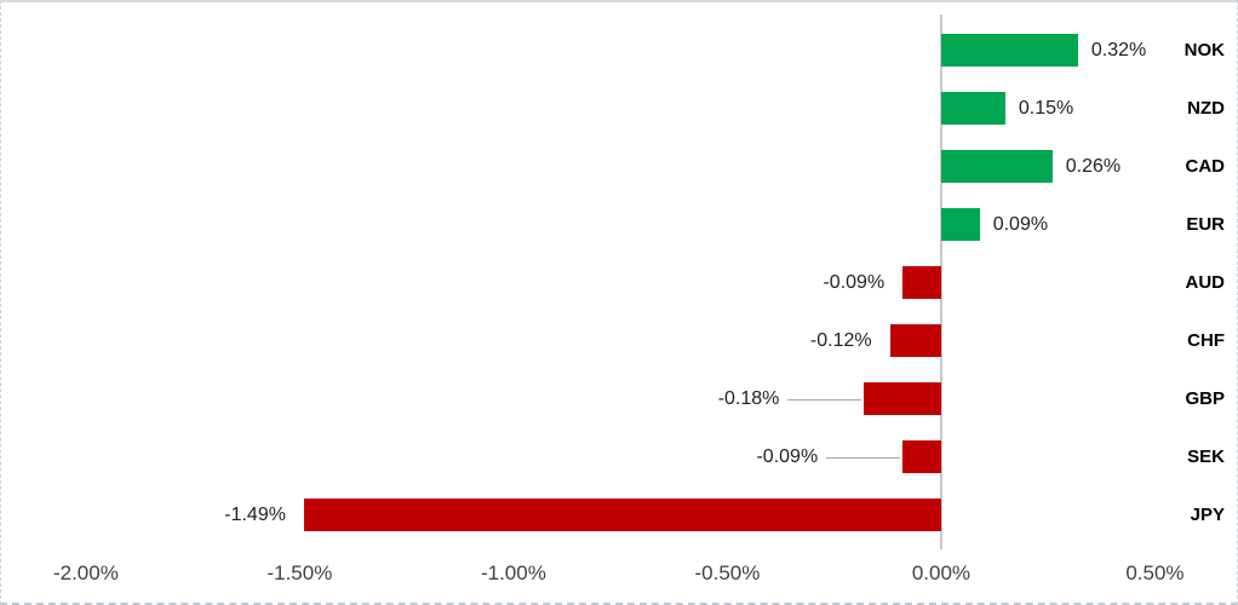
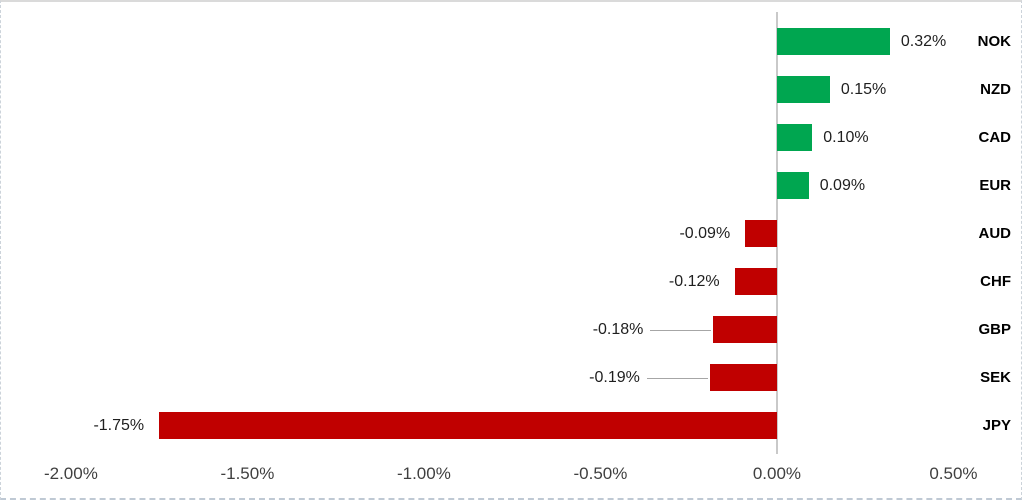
CAD: 0.26% -> 0.10%
SEK: -0.09% -> -0.19%
JPY: -1.49% -> -1.75%
